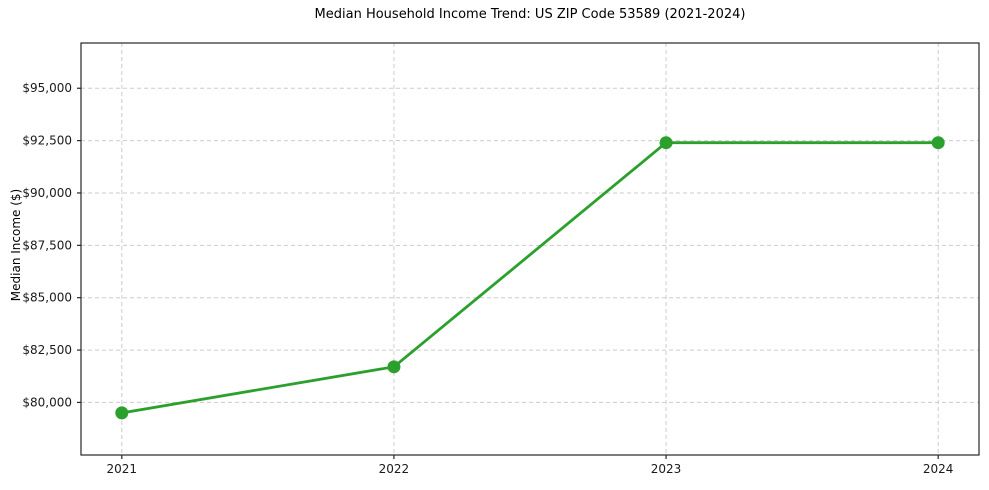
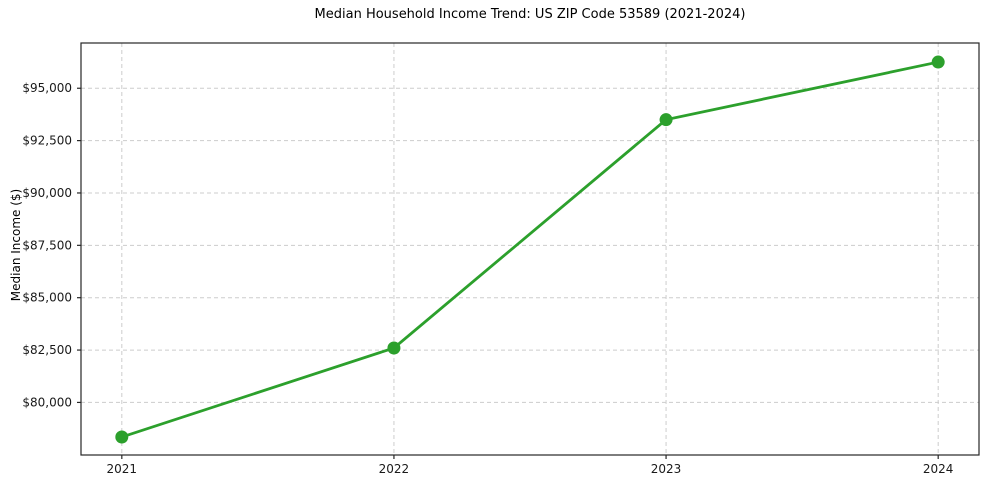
2021: $79500 -> $78400
2022: $81700 -> $82600
2023: $92400 -> $93500
2024: $92400 -> $96200
